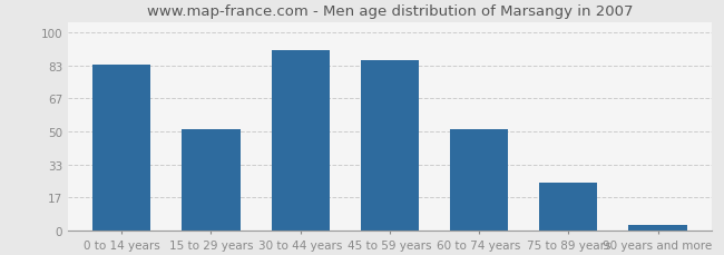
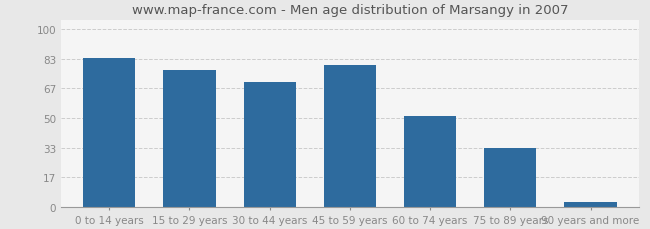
15 to 29 years: 51 -> 77
30 to 44 years: 91 -> 70
45 to 59 years: 86 -> 80
75 to 89 years: 24 -> 33
